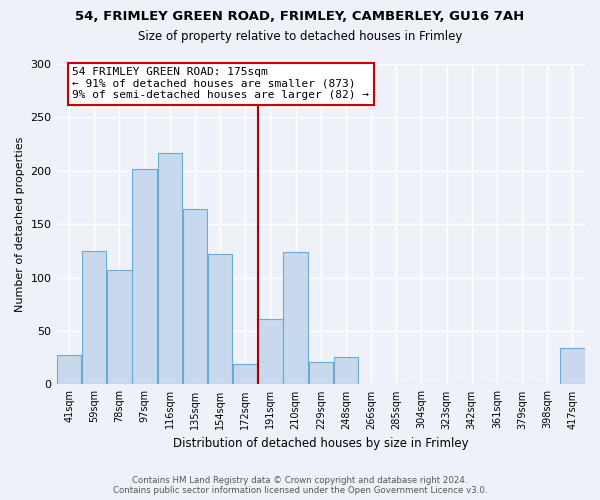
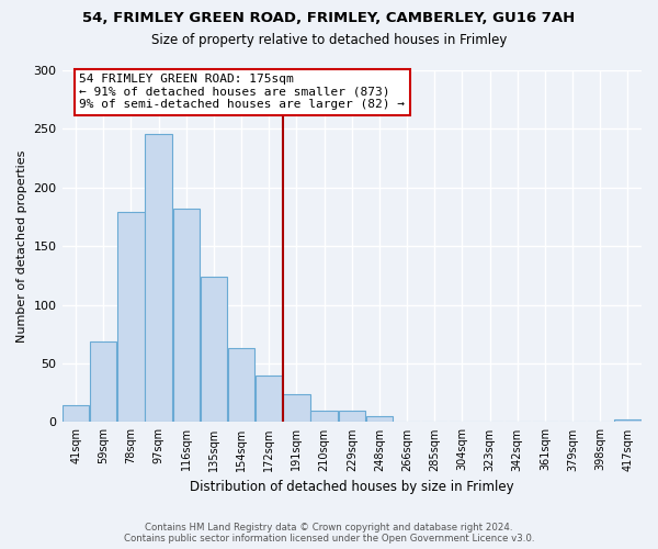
41sqm: 28 -> 14
59sqm: 125 -> 69
78sqm: 107 -> 179
97sqm: 202 -> 246
116sqm: 217 -> 182
135sqm: 164 -> 124
154sqm: 122 -> 63
172sqm: 19 -> 40
191sqm: 61 -> 24
210sqm: 124 -> 10
229sqm: 21 -> 10
248sqm: 26 -> 5
417sqm: 34 -> 2
